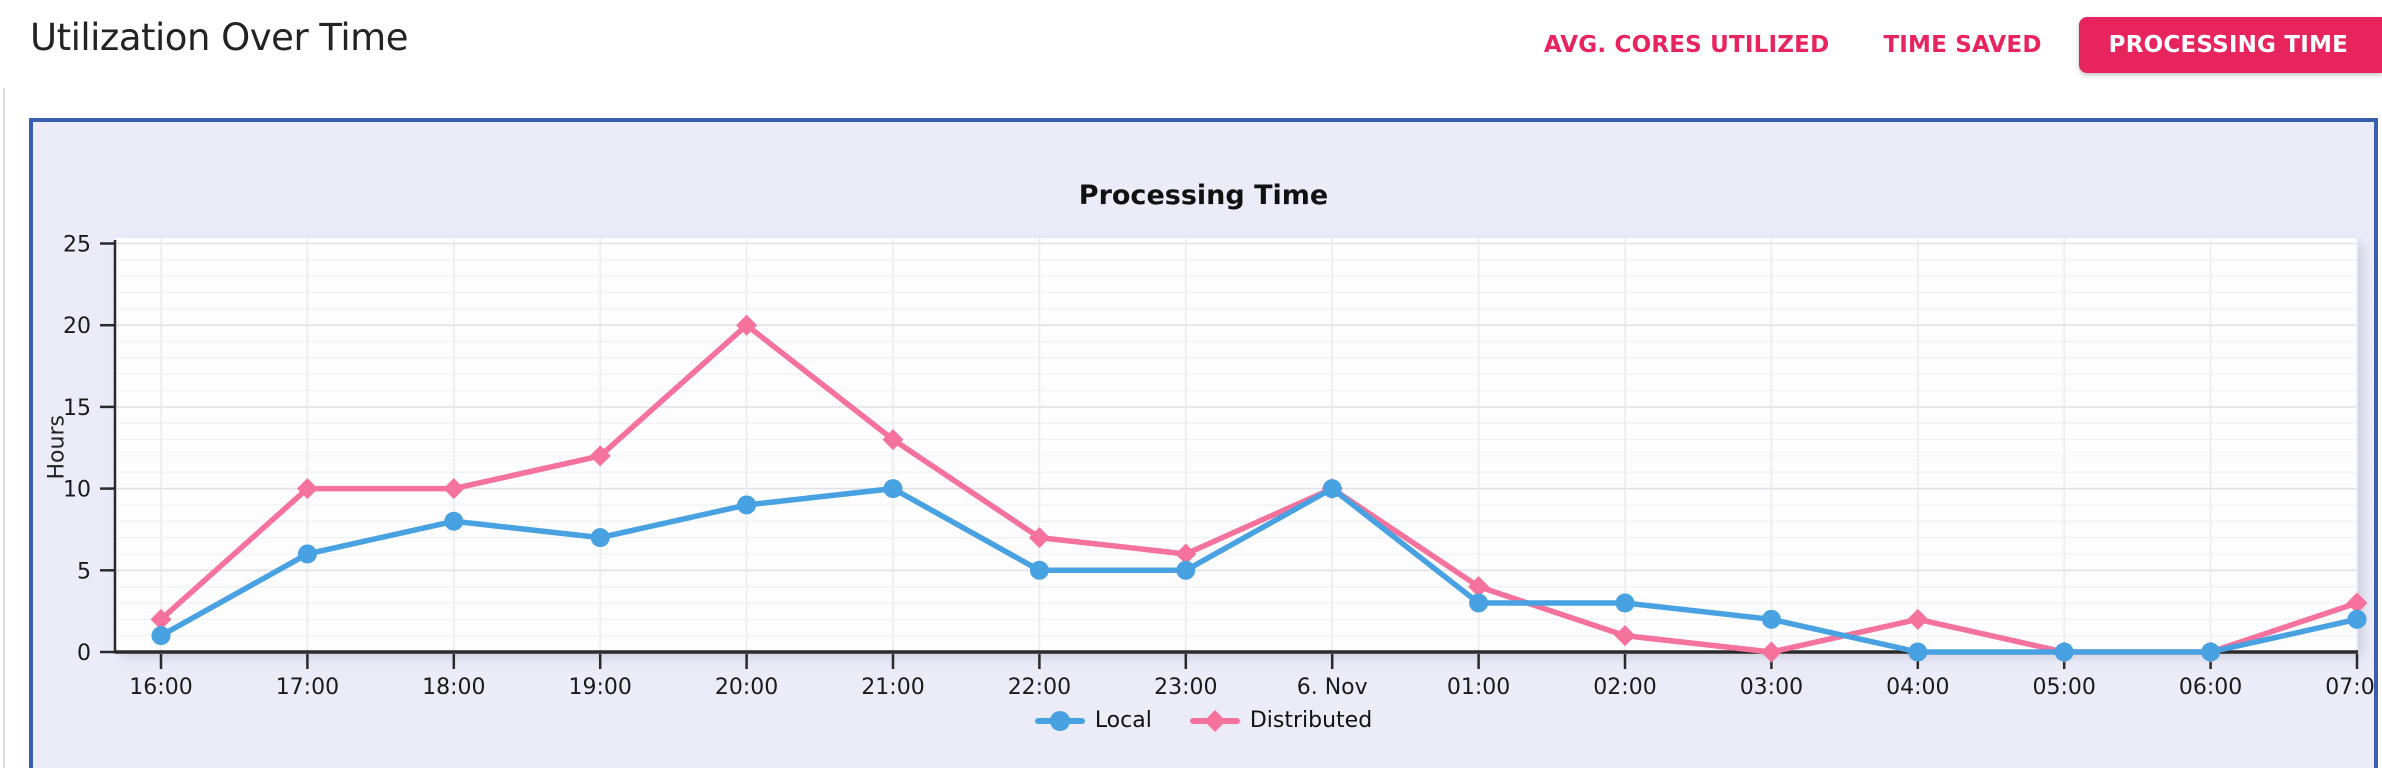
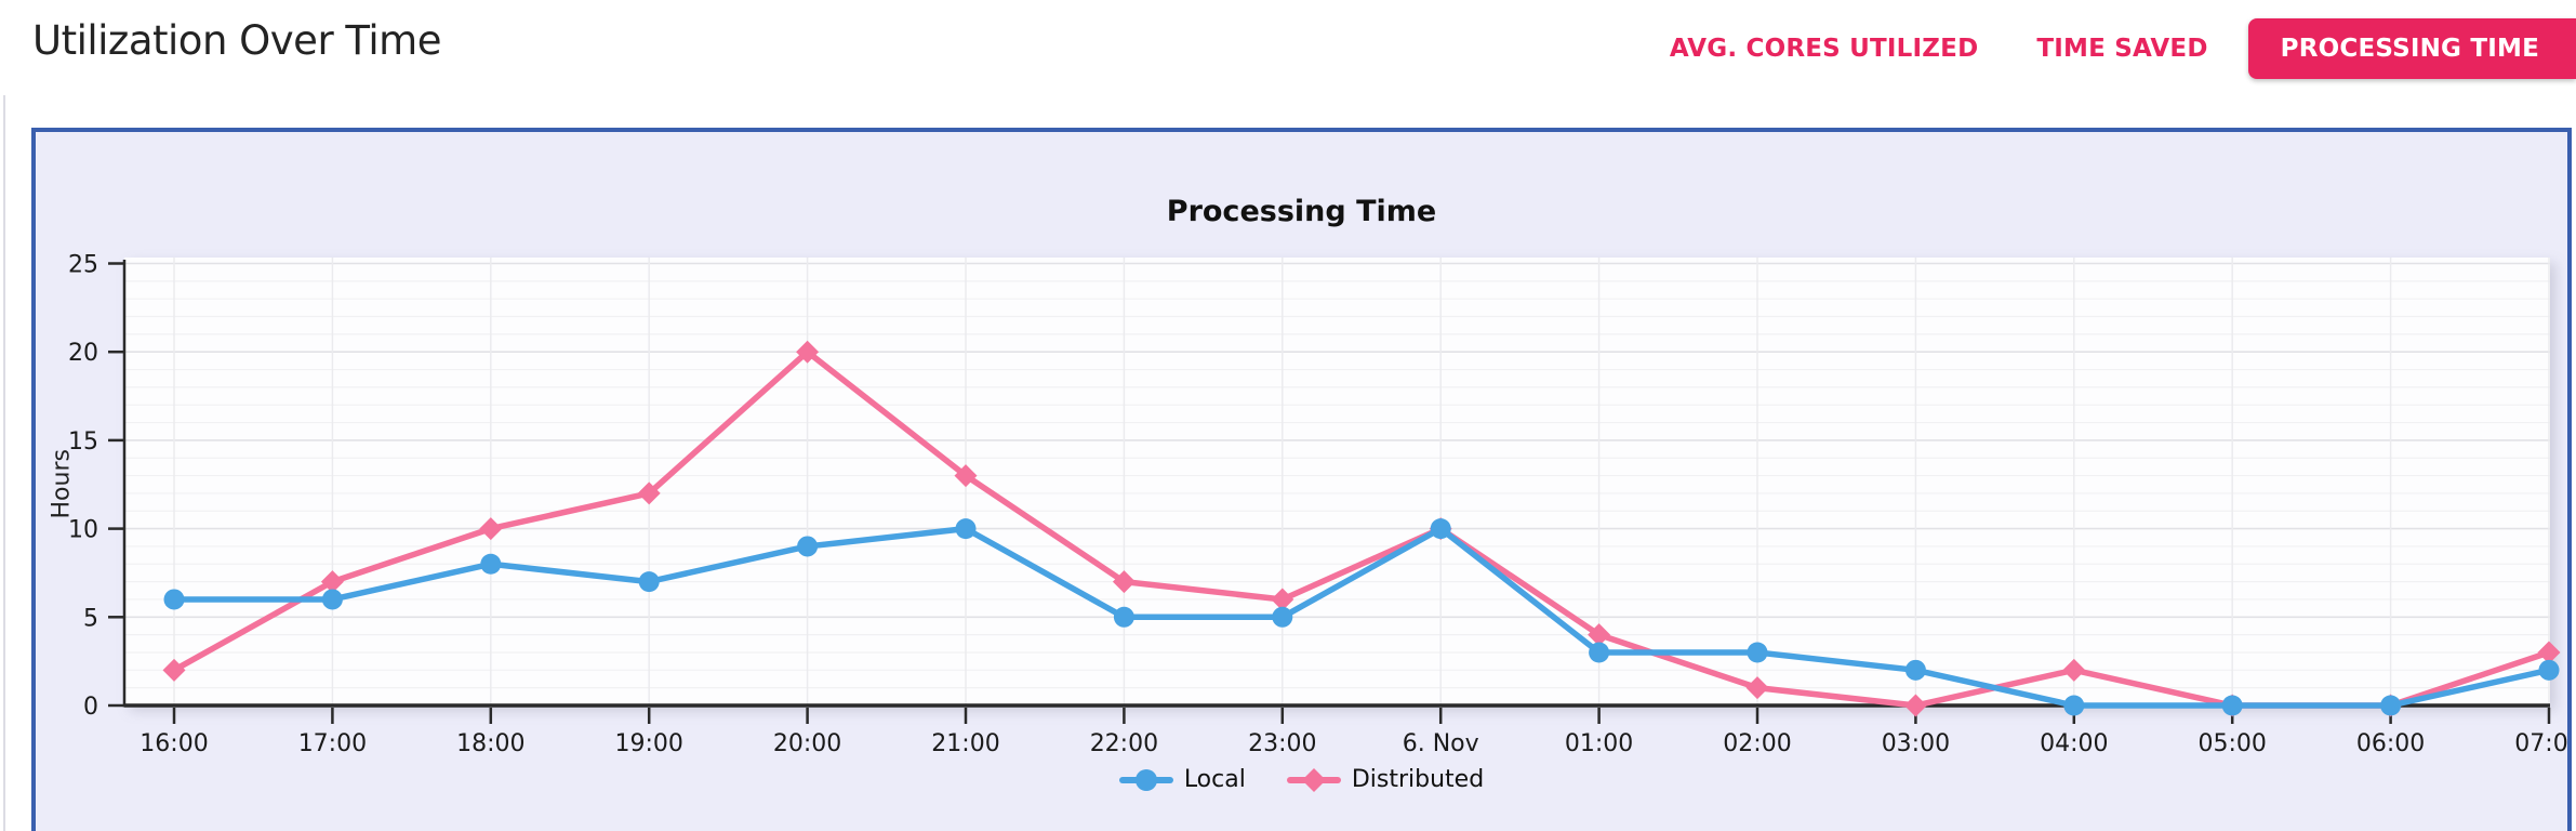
Local/16:00: 1 -> 6
Distributed/17:00: 10 -> 7
